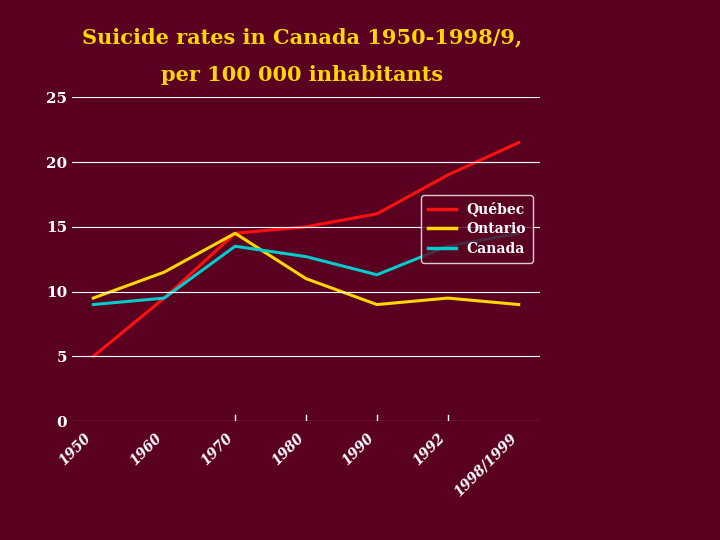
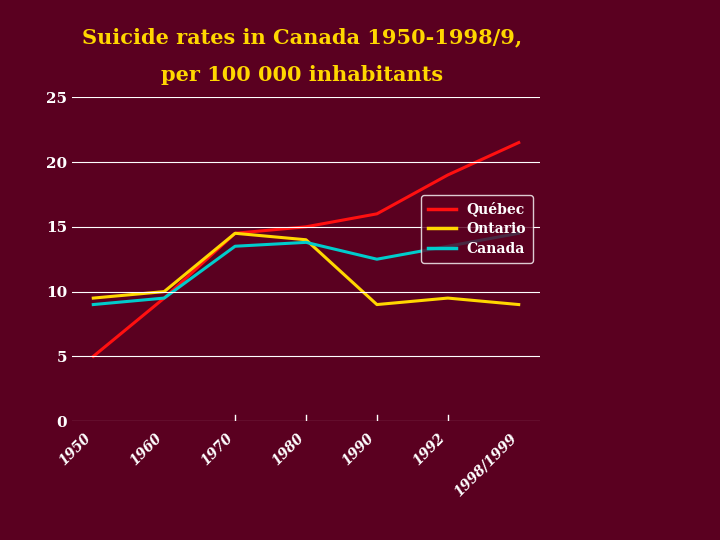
Ontario/1960: 11.5 -> 10.0
Ontario/1980: 11.0 -> 14.0
Canada/1980: 12.7 -> 13.8
Canada/1990: 11.3 -> 12.5
